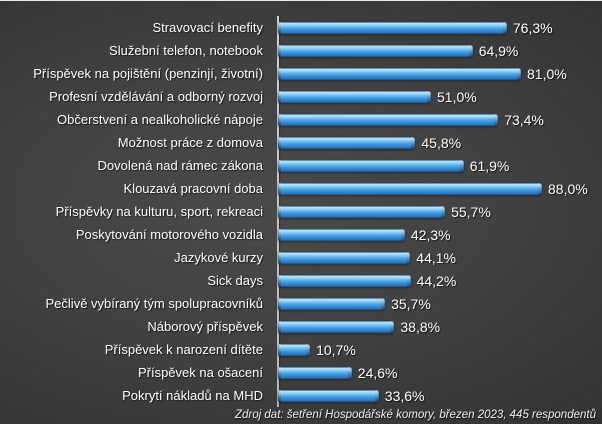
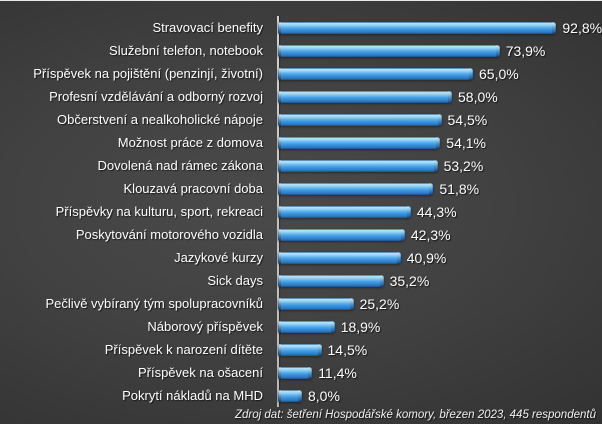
Stravovací benefity: 76,3% -> 92,8%
Služební telefon, notebook: 64,9% -> 73,9%
Příspěvek na pojištění (penzinjí, životní): 81,0% -> 65,0%
Profesní vzdělávání a odborný rozvoj: 51,0% -> 58,0%
Občerstvení a nealkoholické nápoje: 73,4% -> 54,5%
Možnost práce z domova: 45,8% -> 54,1%
Dovolená nad rámec zákona: 61,9% -> 53,2%
Klouzavá pracovní doba: 88,0% -> 51,8%
Příspěvky na kulturu, sport, rekreaci: 55,7% -> 44,3%
Jazykové kurzy: 44,1% -> 40,9%
Sick days: 44,2% -> 35,2%
Pečlivě vybíraný tým spolupracovníků: 35,7% -> 25,2%
Náborový příspěvek: 38,8% -> 18,9%
Příspěvek k narození dítěte: 10,7% -> 14,5%
Příspěvek na ošacení: 24,6% -> 11,4%
Pokrytí nákladů na MHD: 33,6% -> 8,0%
